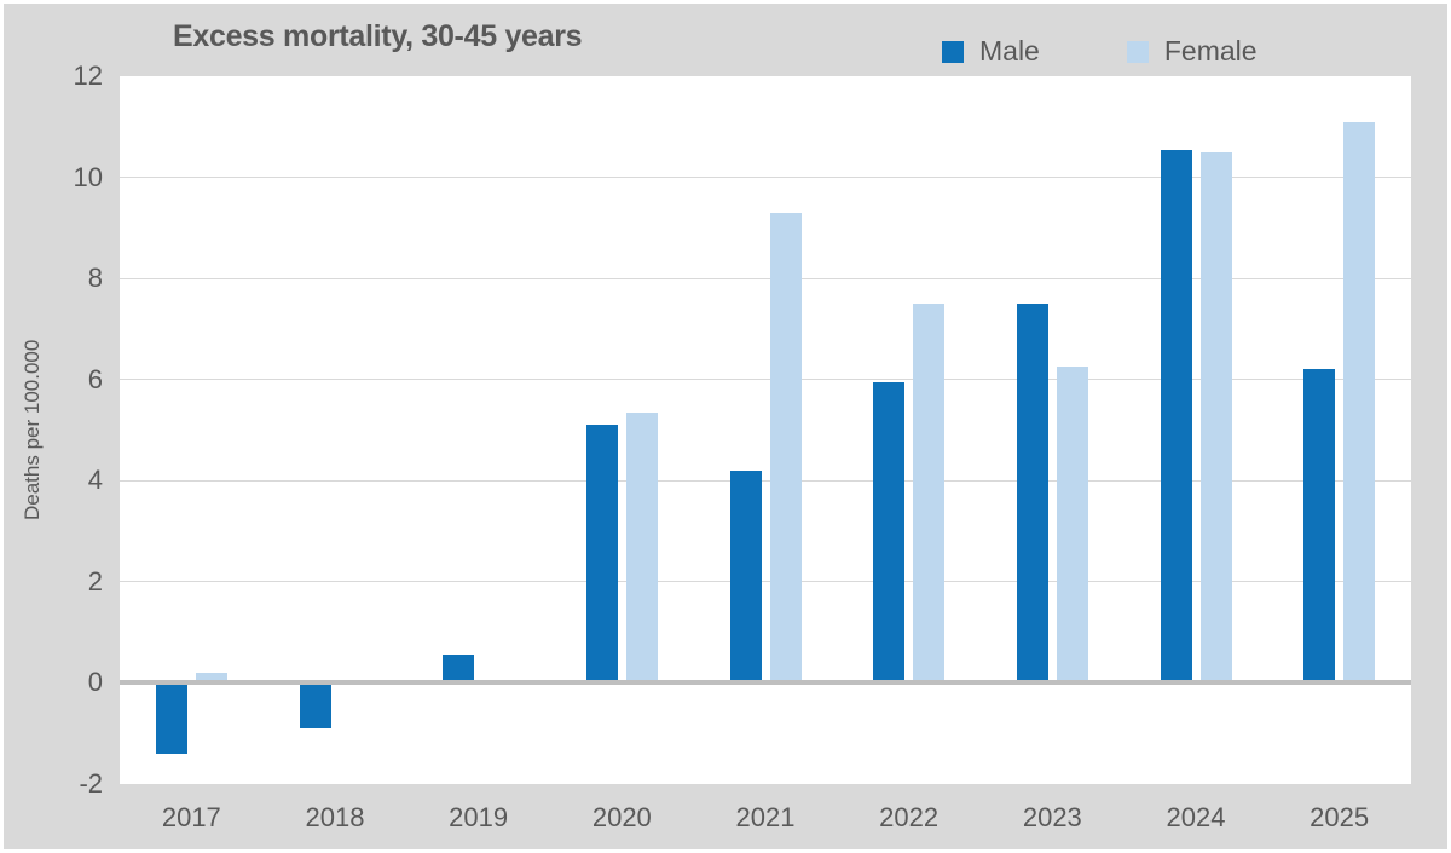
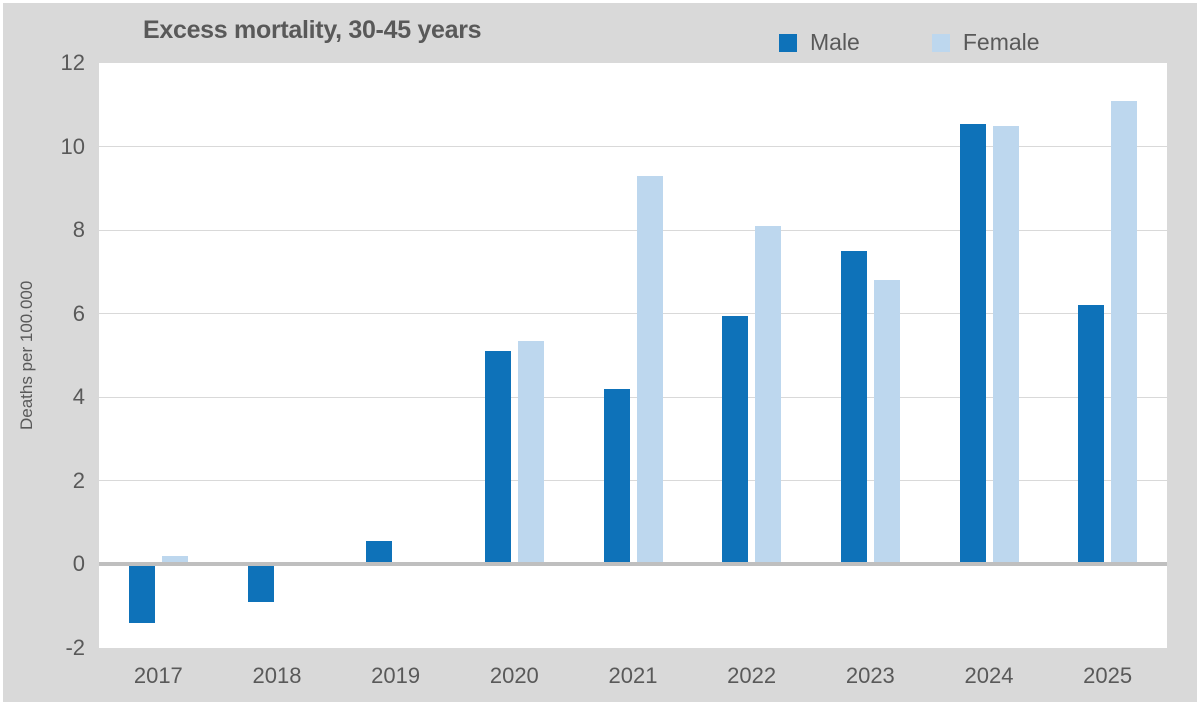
Female/2022: 7.5 -> 8.1
Female/2023: 6.2 -> 6.8
